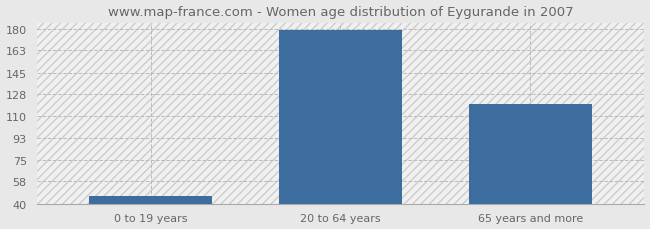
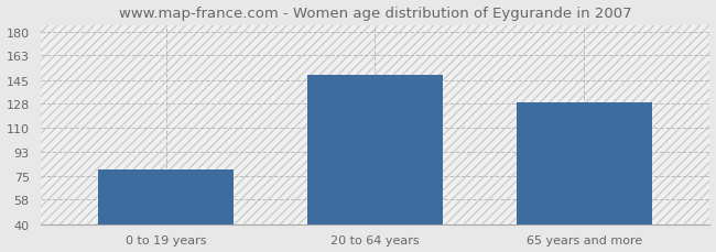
0 to 19 years: 46 -> 80
20 to 64 years: 179 -> 149
65 years and more: 120 -> 129
